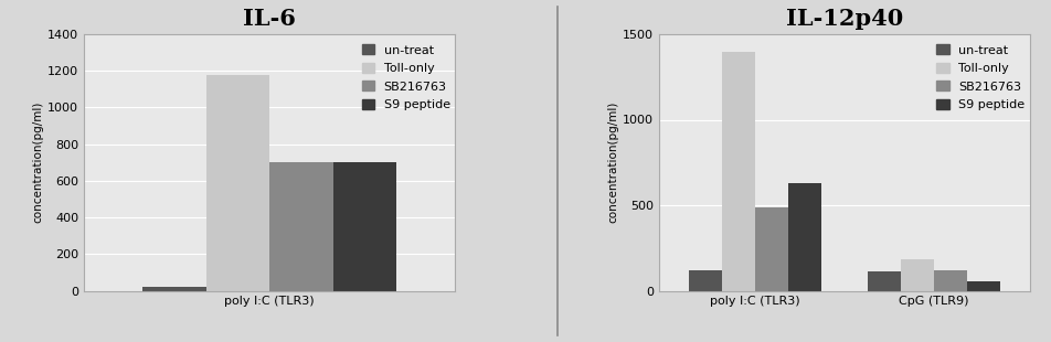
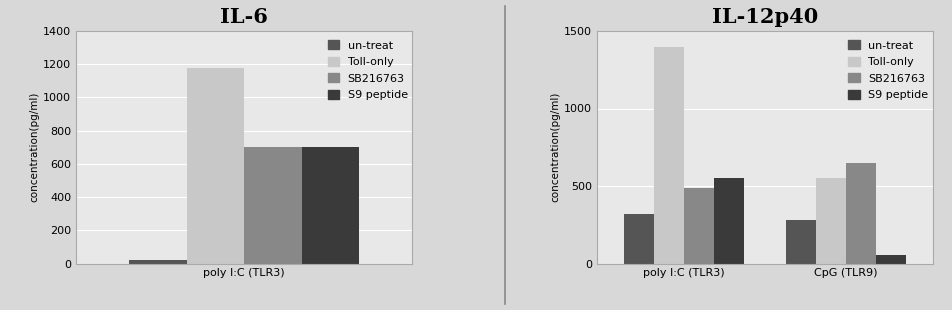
IL-12p40/un-treat/poly I:C (TLR3): 120 -> 320
IL-12p40/S9 peptide/poly I:C (TLR3): 630 -> 550
IL-12p40/un-treat/CpG (TLR9): 110 -> 280
IL-12p40/Toll-only/CpG (TLR9): 180 -> 550
IL-12p40/SB216763/CpG (TLR9): 120 -> 650
